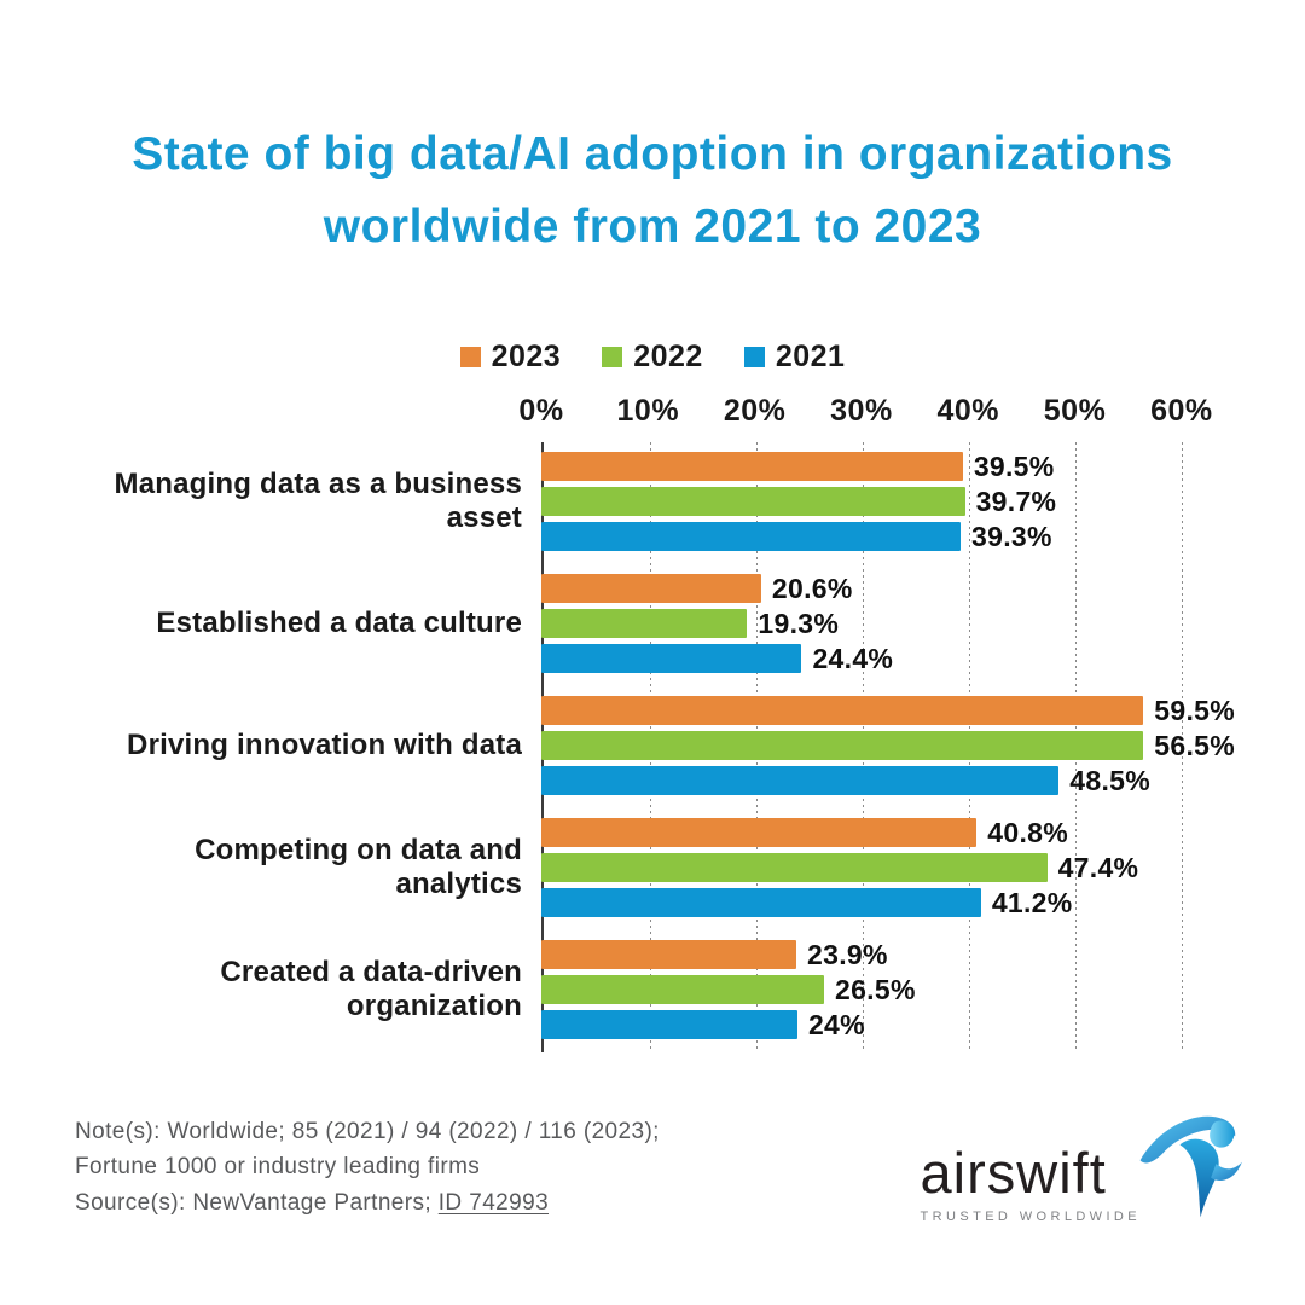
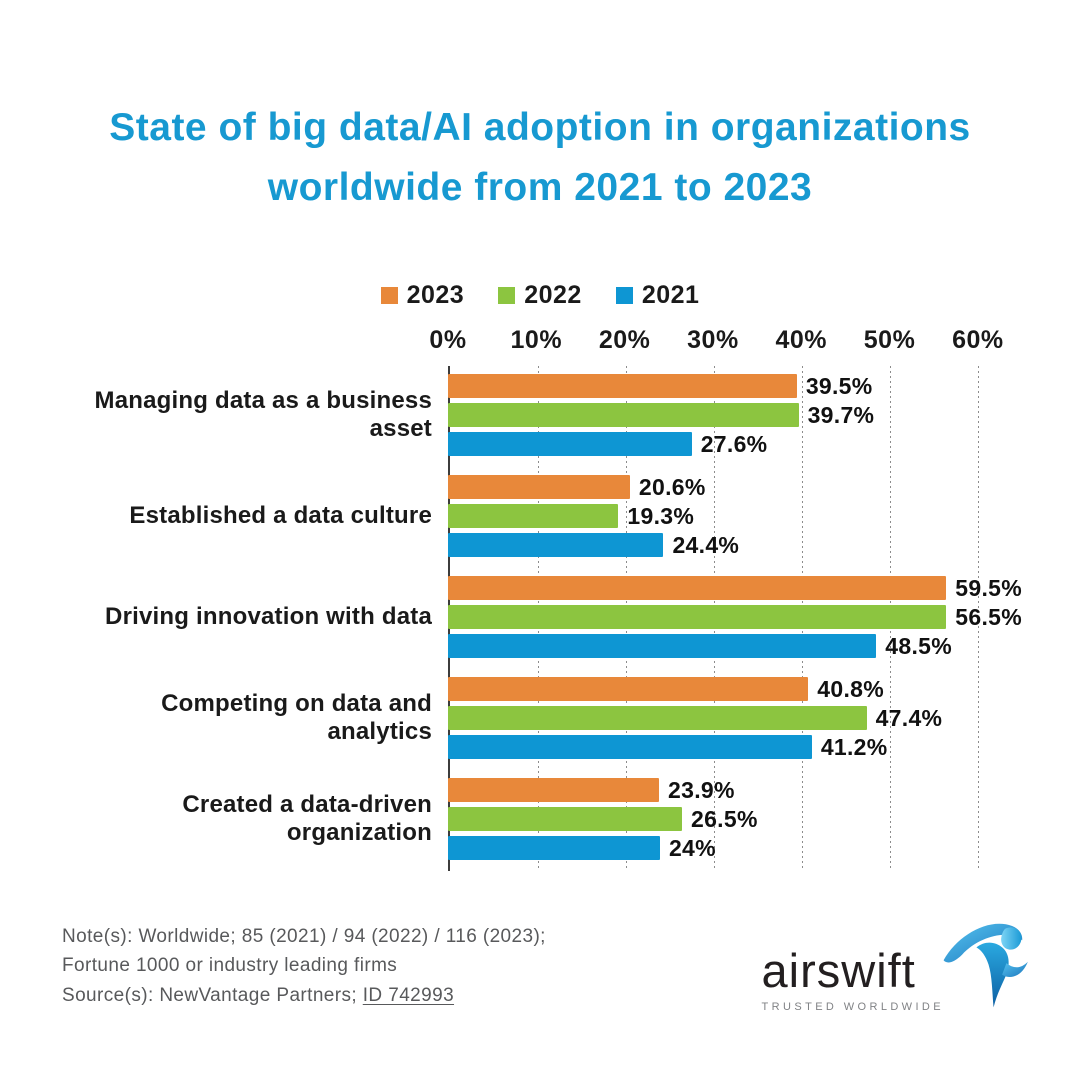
2021/Managing data as a business asset: 39.3% -> 27.6%
